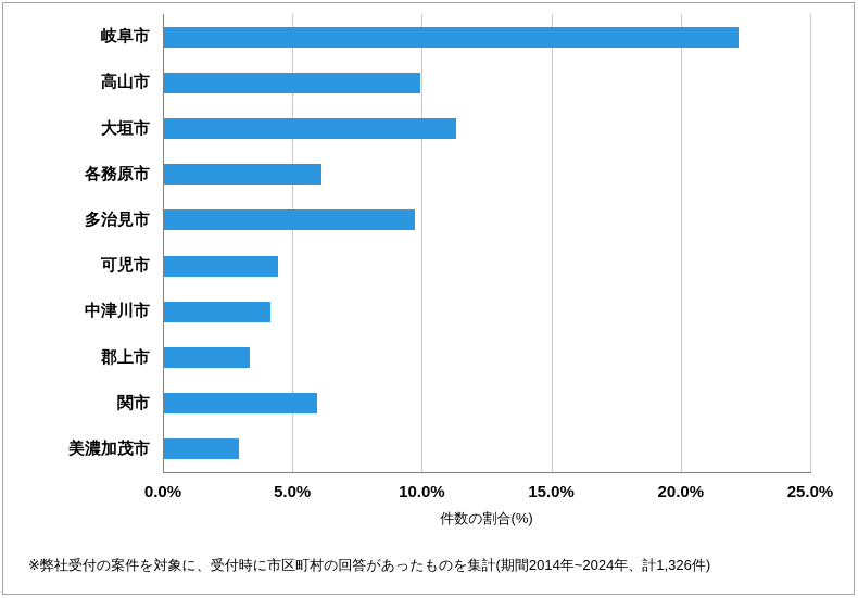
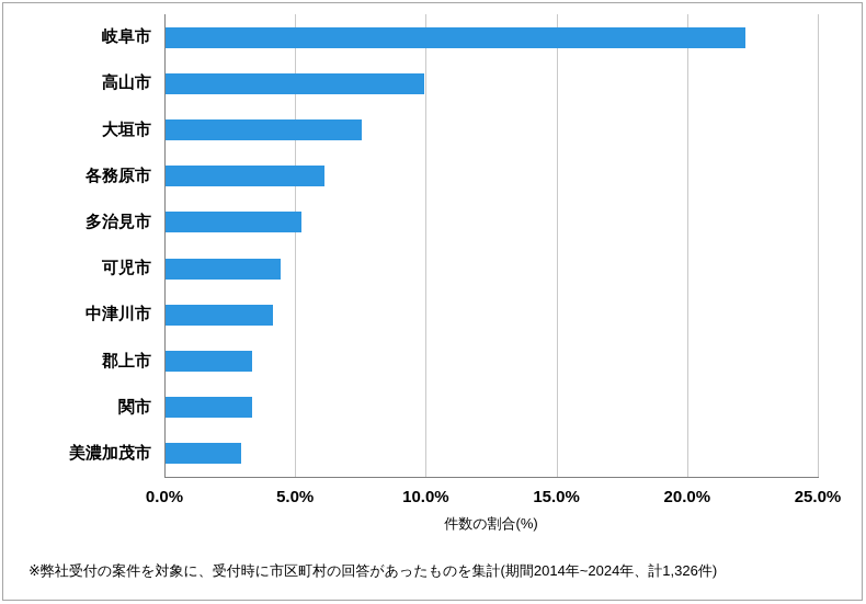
大垣市: 11.3% -> 7.5%
多治見市: 9.7% -> 5.2%
関市: 5.9% -> 3.3%
